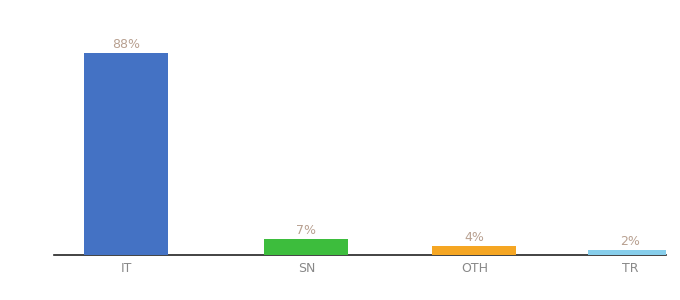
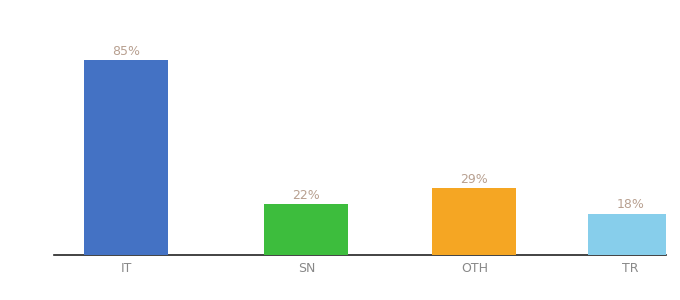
IT: 88% -> 85%
SN: 7% -> 22%
OTH: 4% -> 29%
TR: 2% -> 18%
